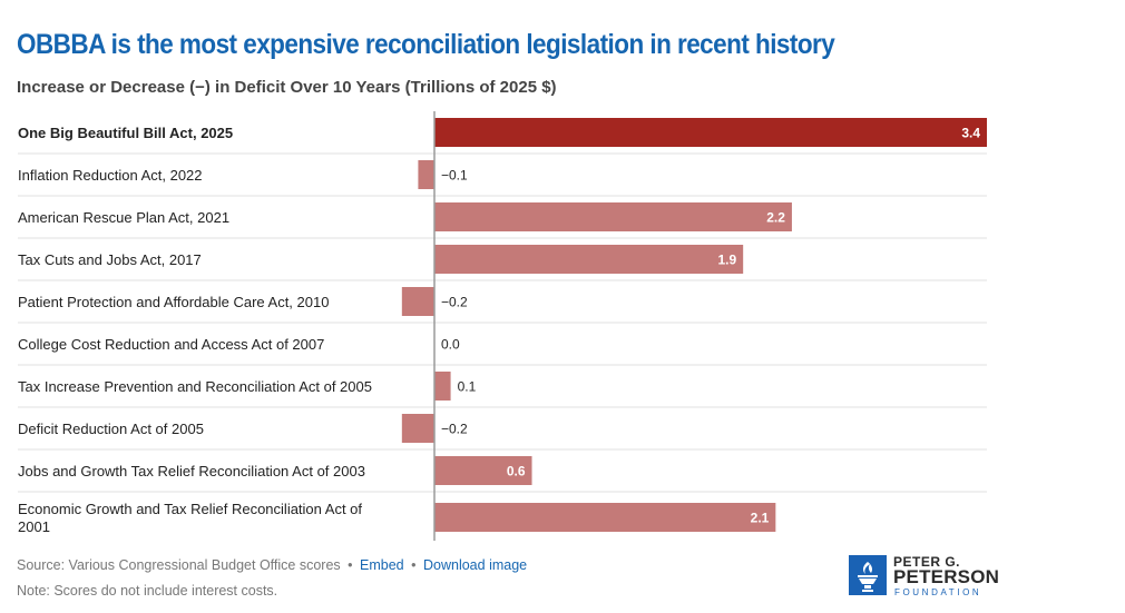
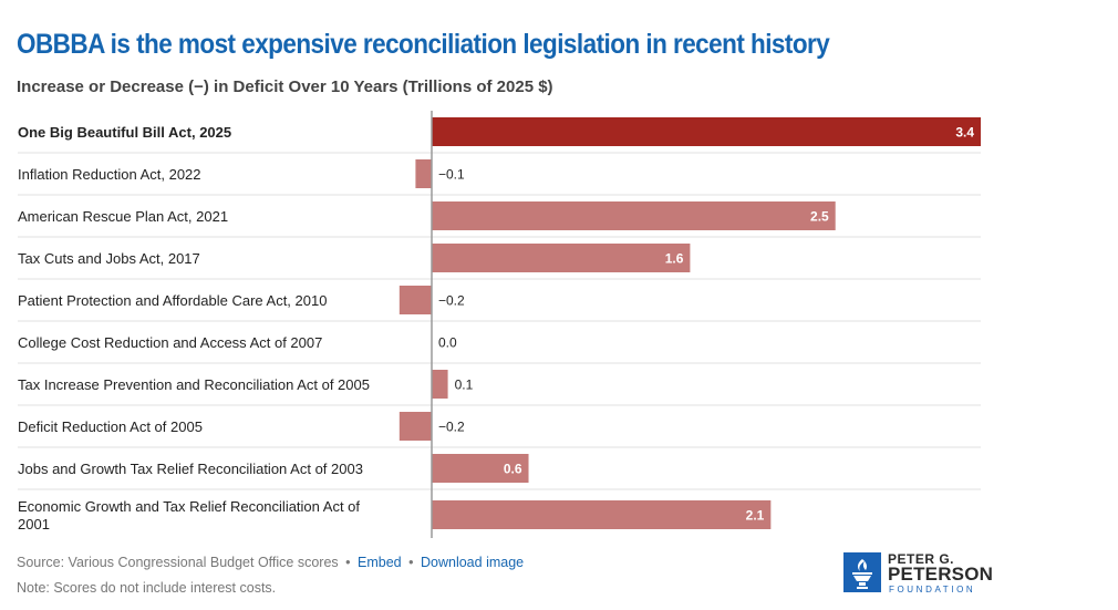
American Rescue Plan Act, 2021: 2.2 -> 2.5
Tax Cuts and Jobs Act, 2017: 1.9 -> 1.6
